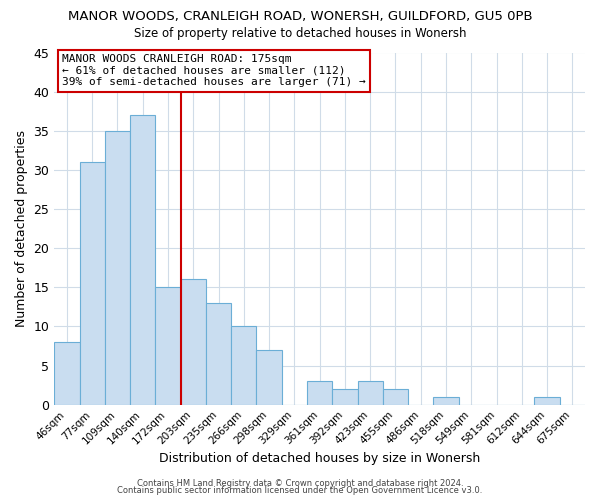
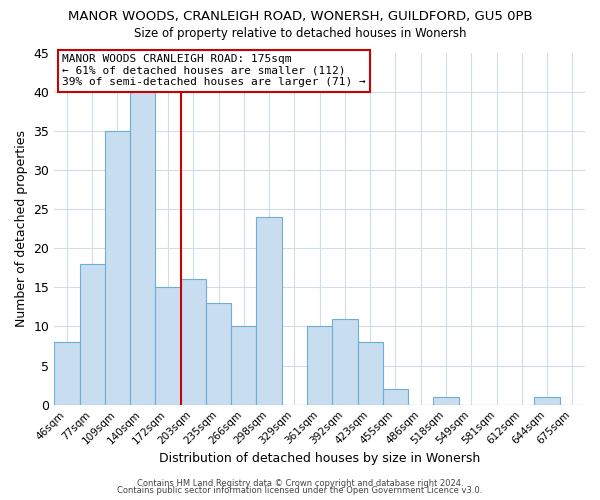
77sqm: 31 -> 18
140sqm: 37 -> 40
298sqm: 7 -> 24
361sqm: 3 -> 10
392sqm: 2 -> 11
423sqm: 3 -> 8
